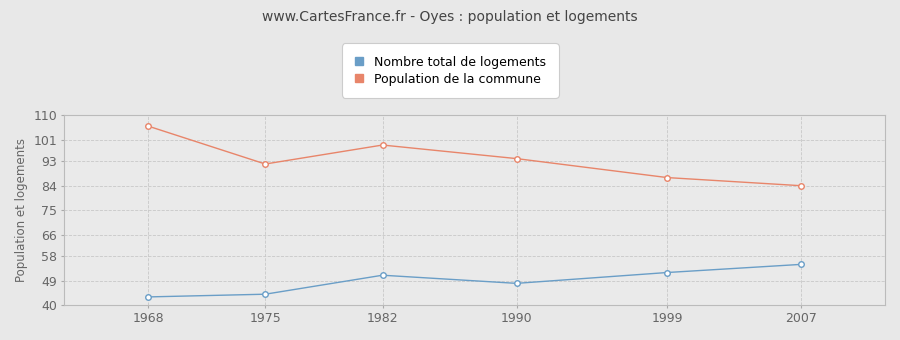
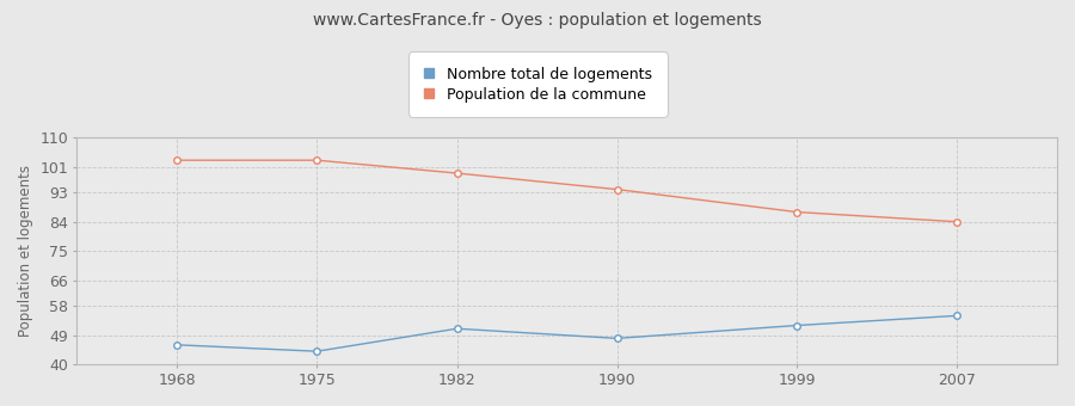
Nombre total de logements/1968: 43 -> 46
Population de la commune/1968: 106 -> 103
Population de la commune/1975: 92 -> 103
